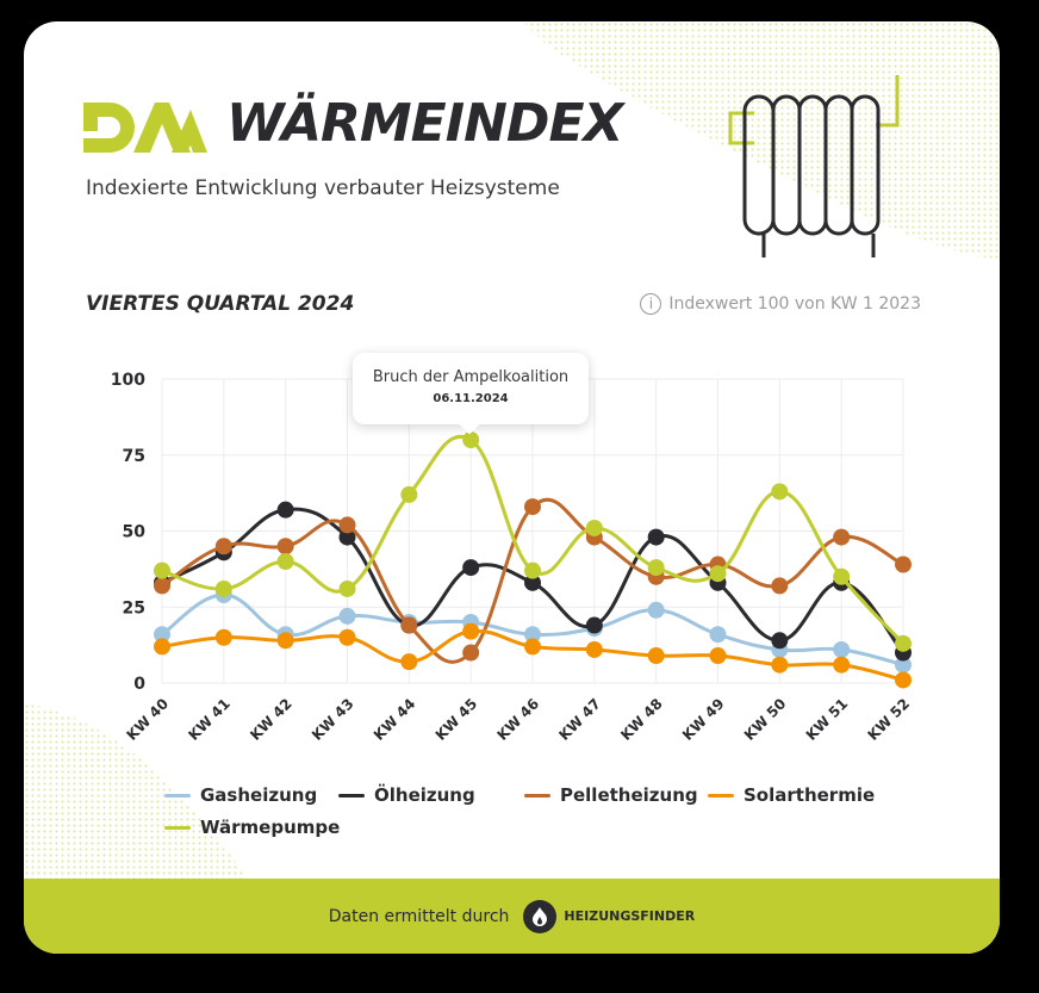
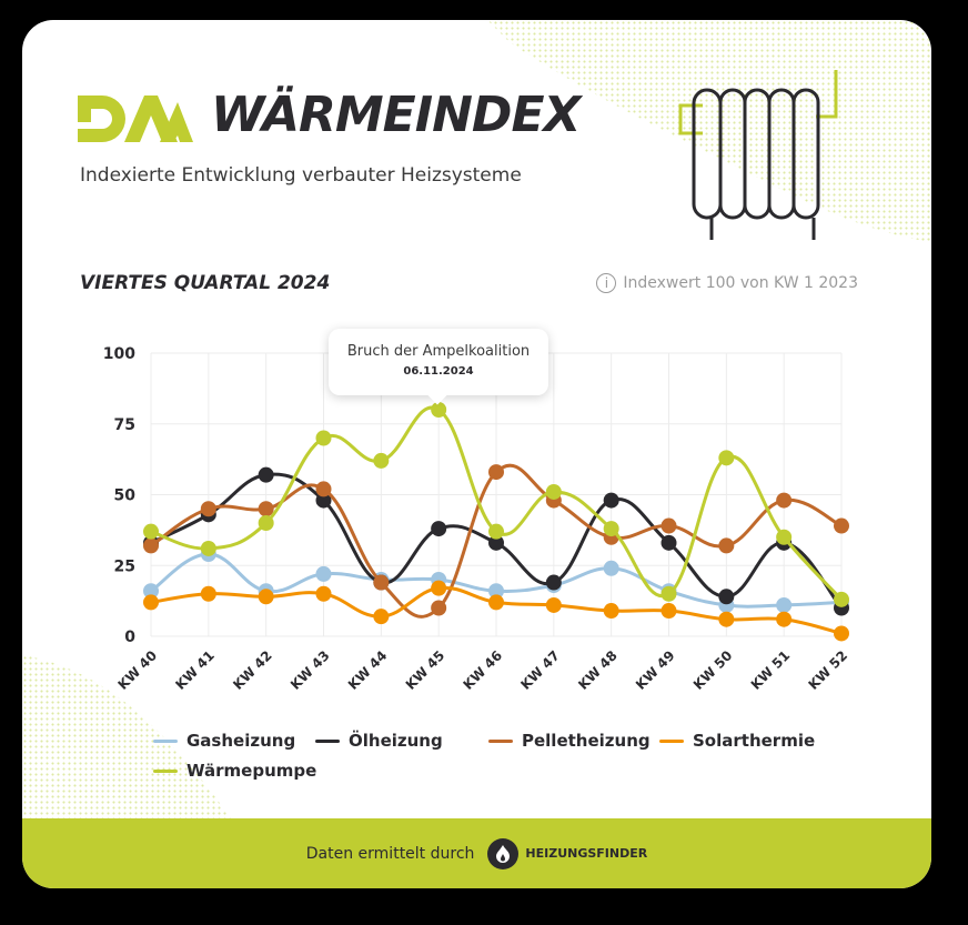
Wärmepumpe/KW 43: 31 -> 70
Wärmepumpe/KW 49: 36 -> 15
Gasheizung/KW 52: 6 -> 12
